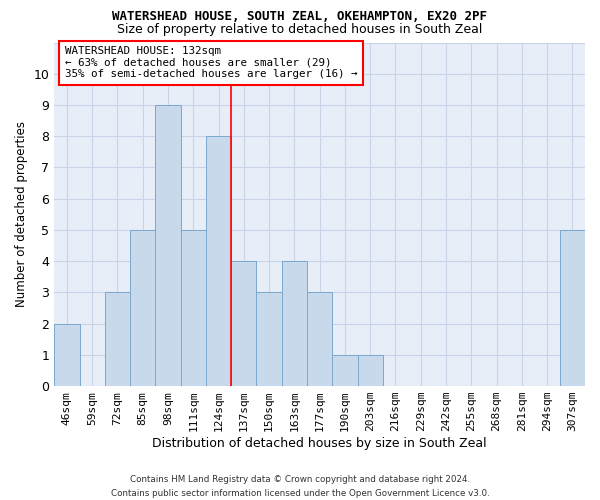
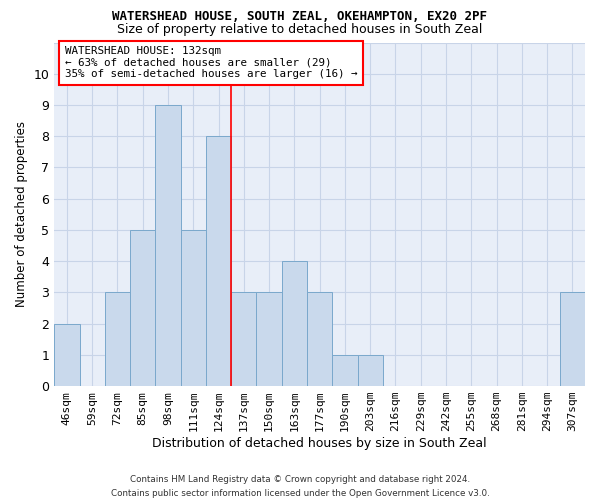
137sqm: 4 -> 3
307sqm: 5 -> 3
